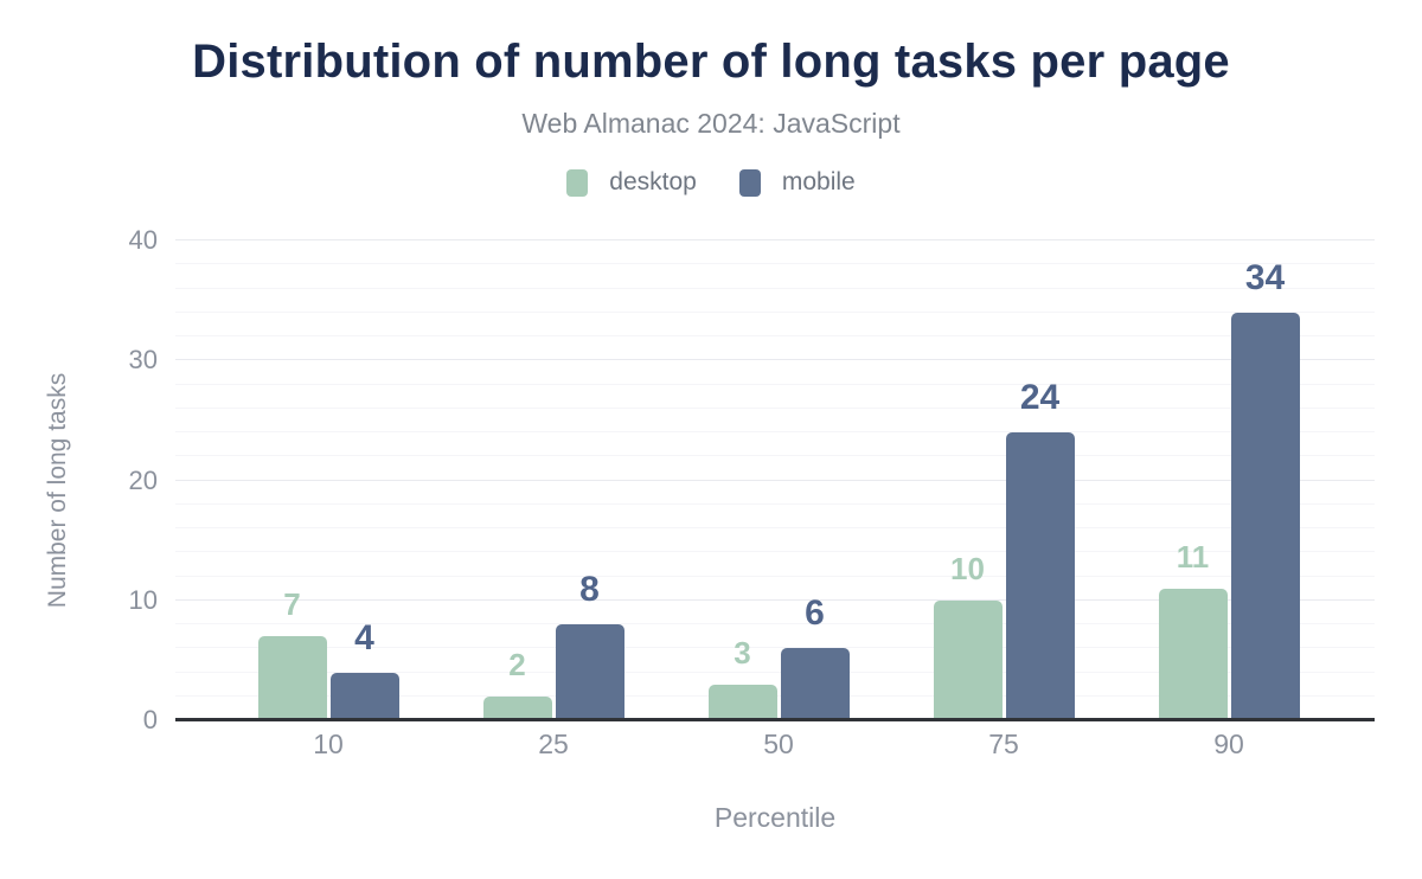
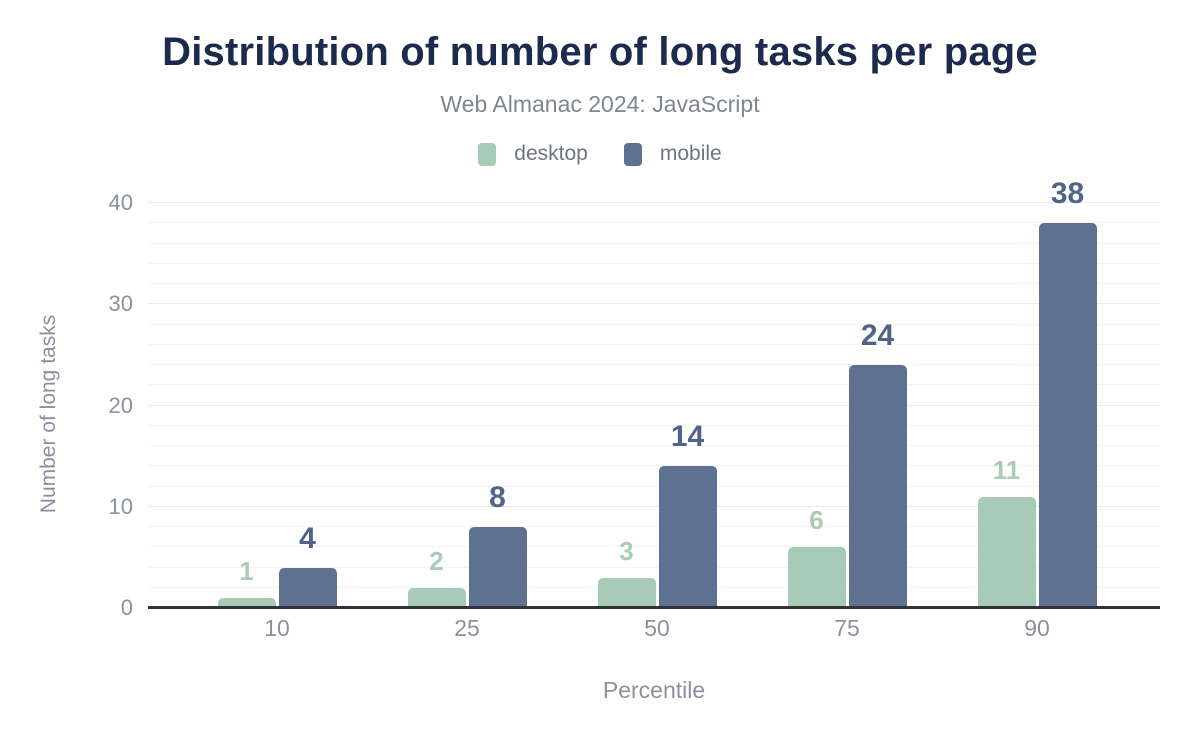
desktop/10: 7 -> 1
mobile/50: 6 -> 14
desktop/75: 10 -> 6
mobile/90: 34 -> 38
